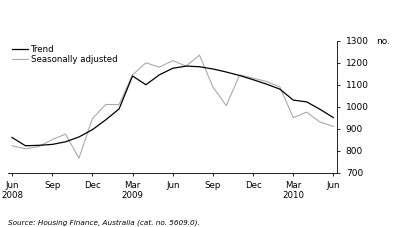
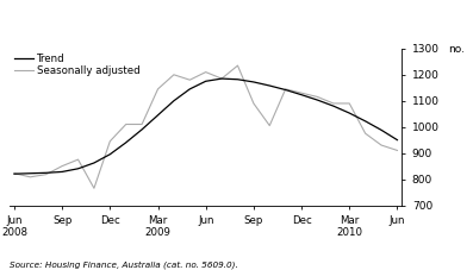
Trend/Jun 2008: 860 -> 820
Trend/Mar 2009: 1140 -> 1045
Trend/Mar 2010: 1030 -> 1053
Seasonally adjusted/Mar 2010: 950 -> 1090
